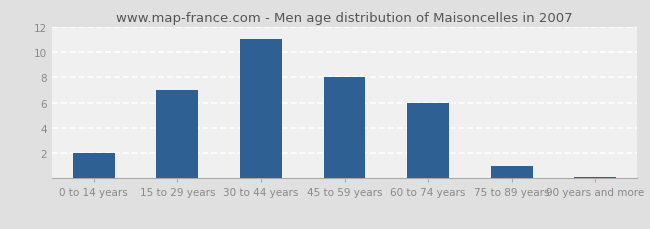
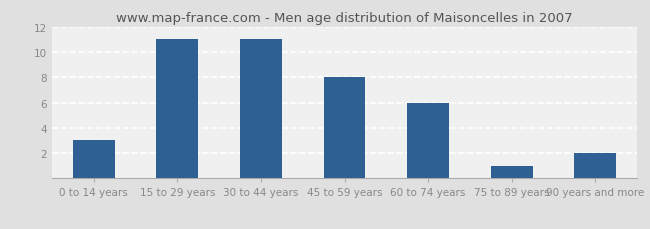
0 to 14 years: 2.0 -> 3.0
15 to 29 years: 7.0 -> 11.0
90 years and more: 0.1 -> 2.0
